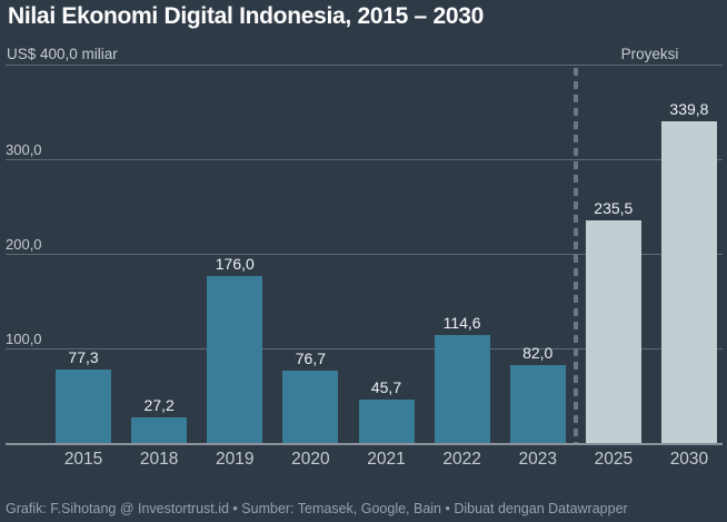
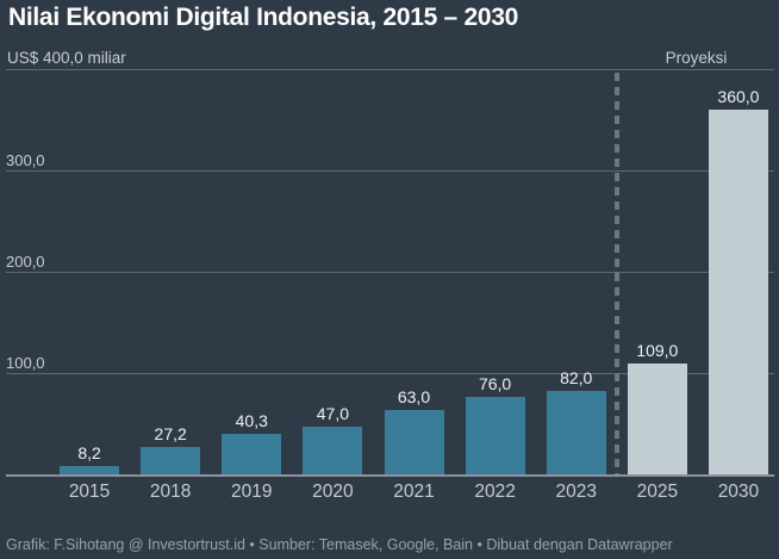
2015: 77,3 -> 8,2
2019: 176,0 -> 40,3
2020: 76,7 -> 47,0
2021: 45,7 -> 63,0
2022: 114,6 -> 76,0
2025: 235,5 -> 109,0
2030: 339,8 -> 360,0
